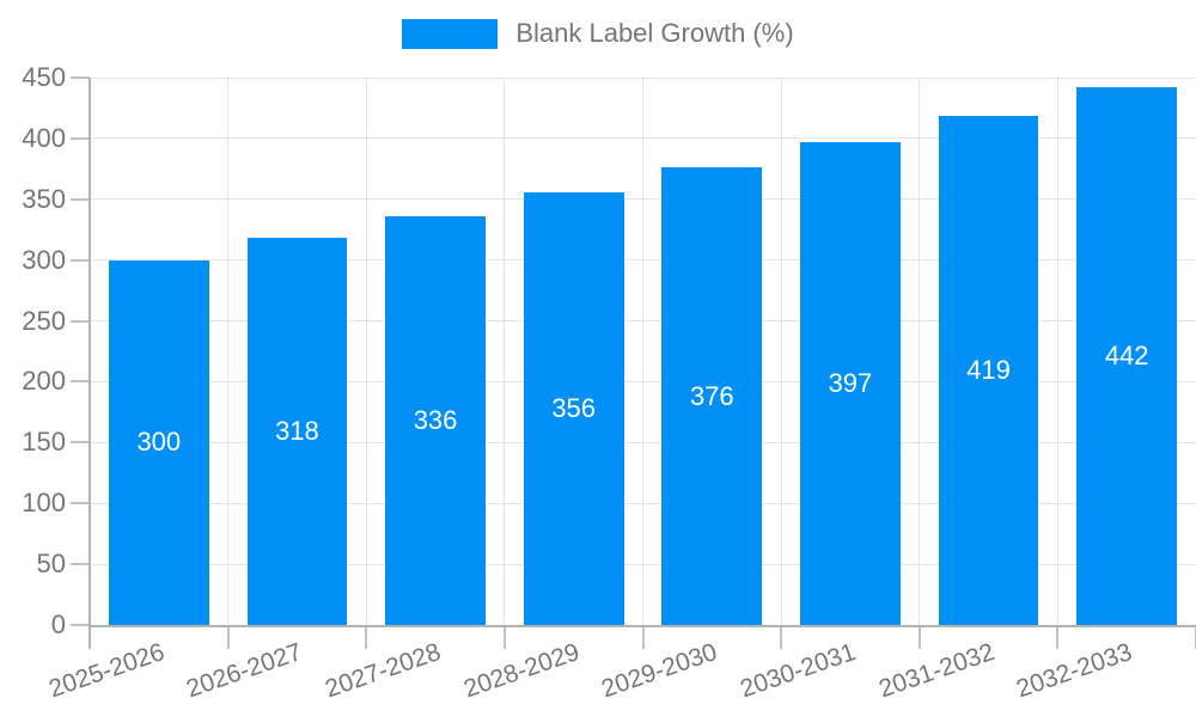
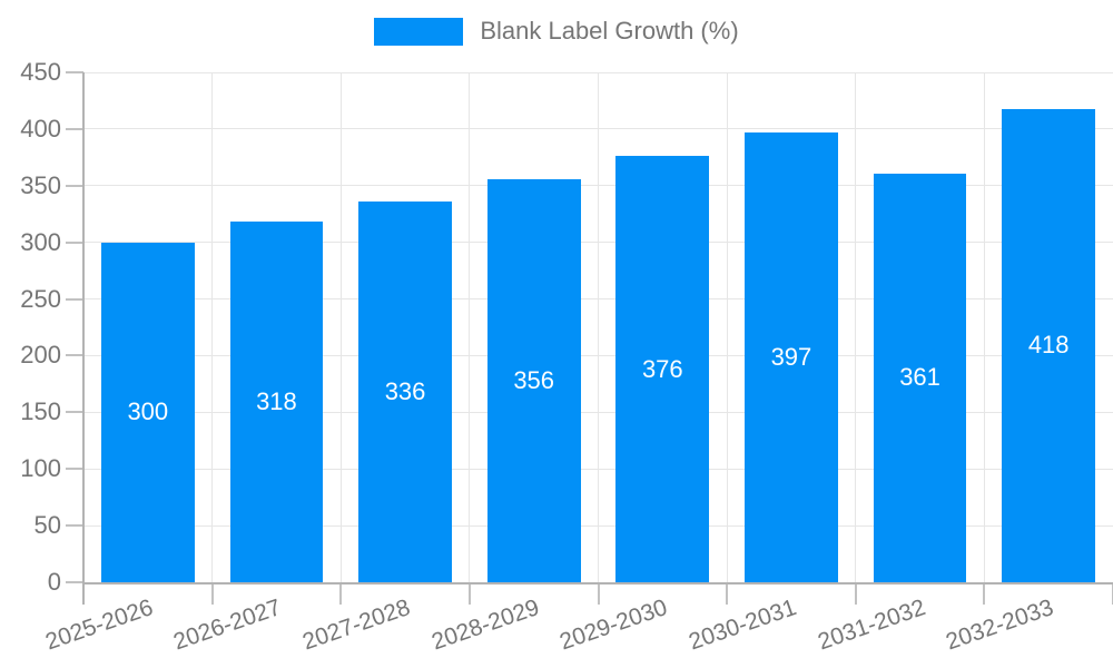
2031-2032: 419 -> 361
2032-2033: 442 -> 418
